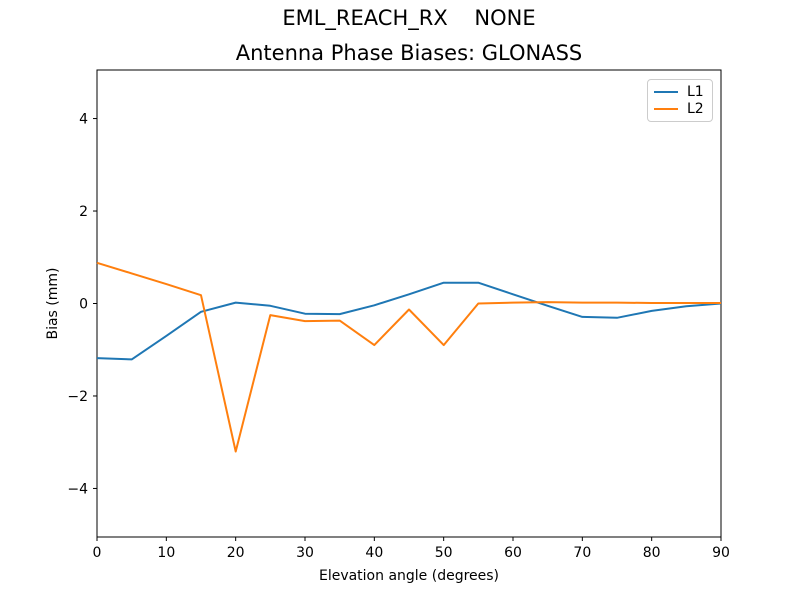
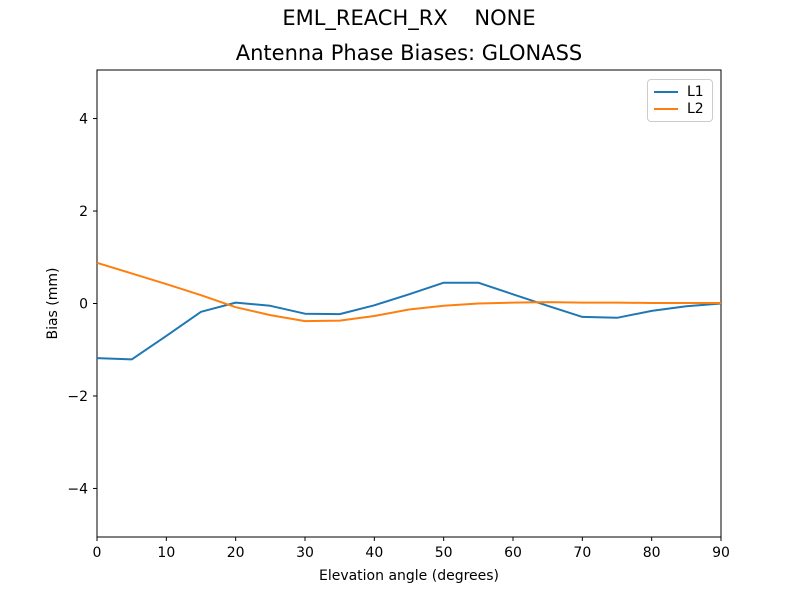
L2/20: -3.2 -> -0.1
L2/40: -0.9 -> -0.3
L2/50: -0.9 -> -0.1
